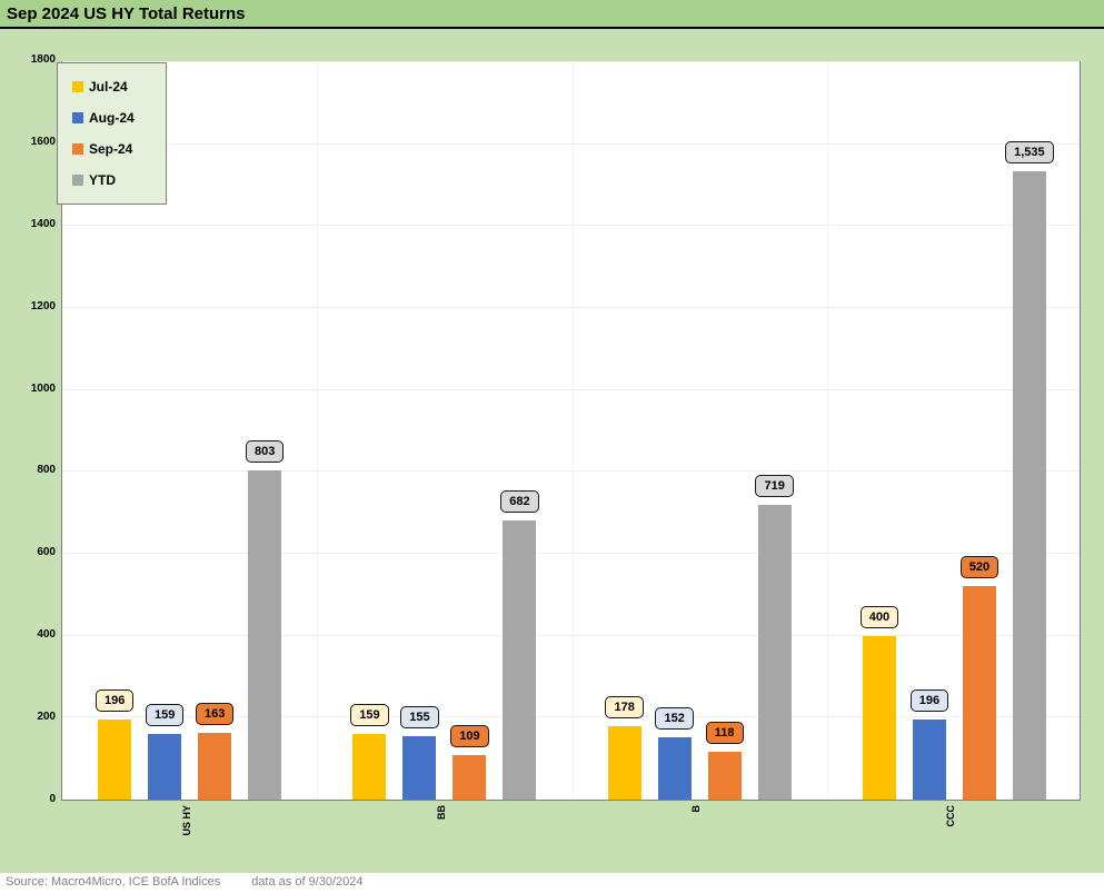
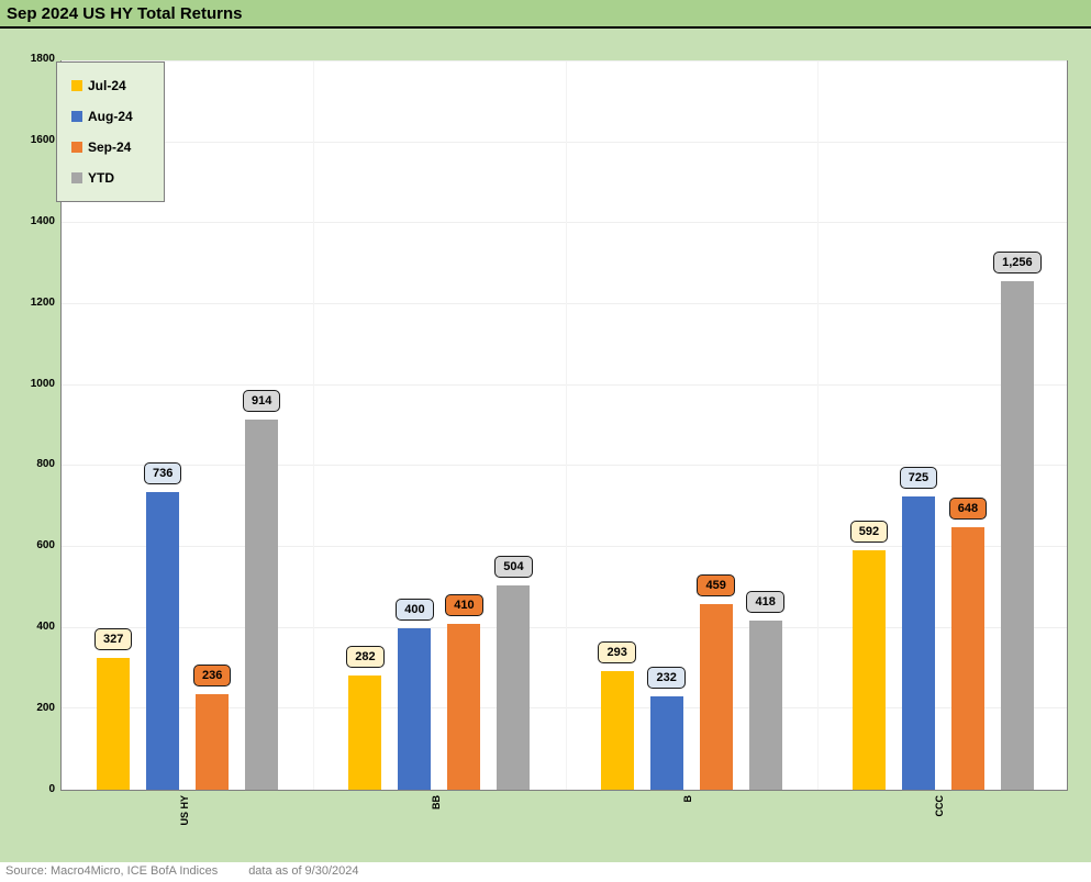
Jul-24/US HY: 196 -> 327
Aug-24/US HY: 159 -> 736
Sep-24/US HY: 163 -> 236
YTD/US HY: 803 -> 914
Jul-24/BB: 159 -> 282
Aug-24/BB: 155 -> 400
Sep-24/BB: 109 -> 410
YTD/BB: 682 -> 504
Jul-24/B: 178 -> 293
Aug-24/B: 152 -> 232
Sep-24/B: 118 -> 459
YTD/B: 719 -> 418
Jul-24/CCC: 400 -> 592
Aug-24/CCC: 196 -> 725
Sep-24/CCC: 520 -> 648
YTD/CCC: 1,535 -> 1,256
